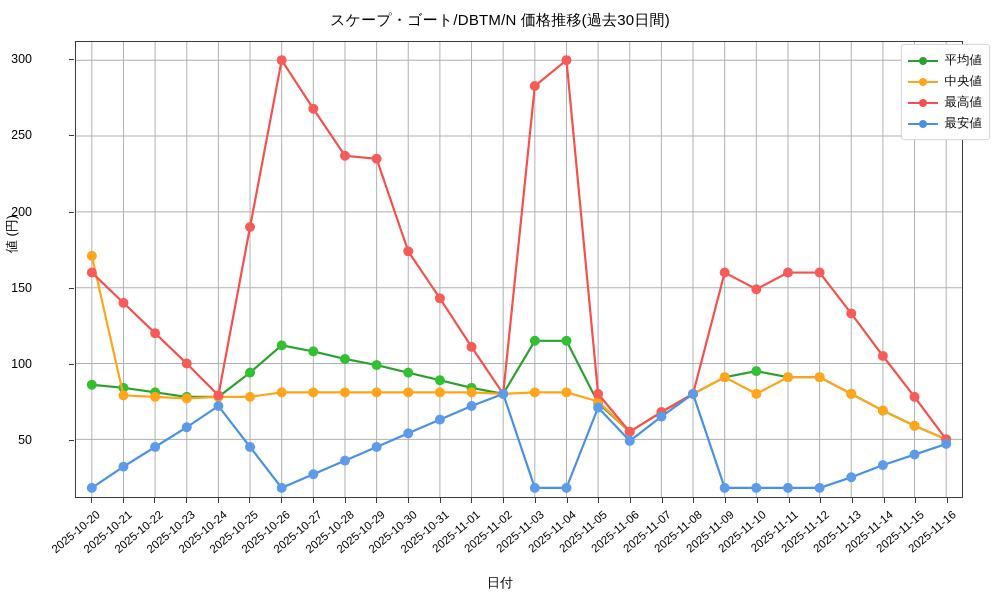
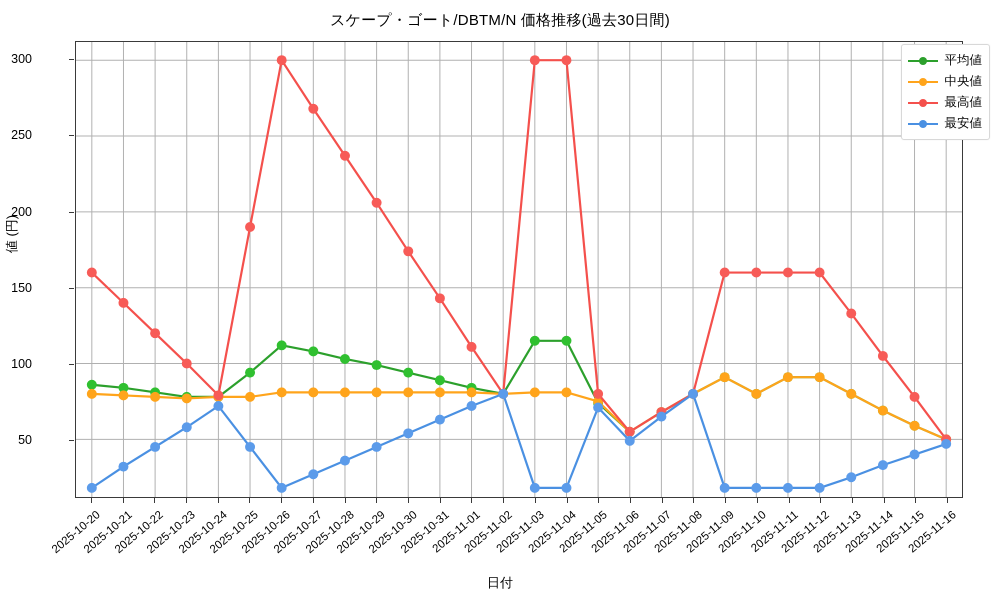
中央値/2025-10-20: 171 -> 80
最高値/2025-10-29: 235 -> 206
最高値/2025-11-03: 283 -> 300
平均値/2025-11-10: 95 -> 80
最高値/2025-11-10: 149 -> 160
